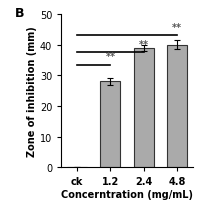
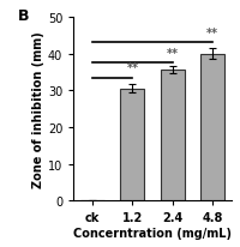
1.2: 28.0 -> 30.5
2.4: 39.0 -> 35.5
